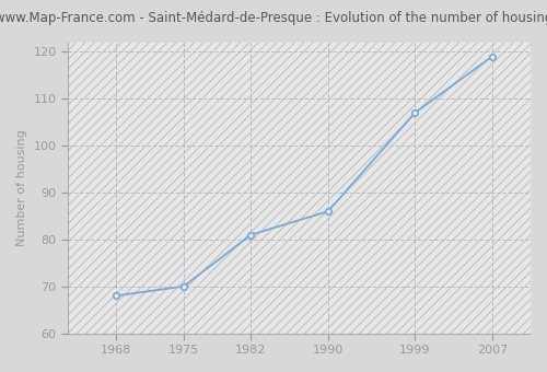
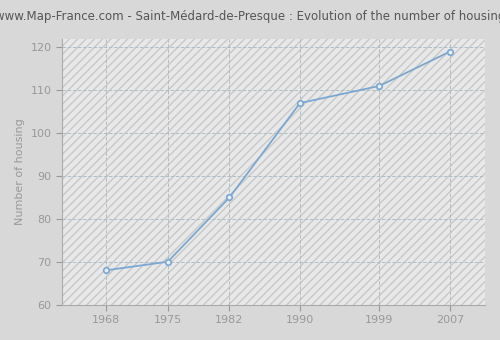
1982: 81 -> 85
1990: 86 -> 107
1999: 107 -> 111
